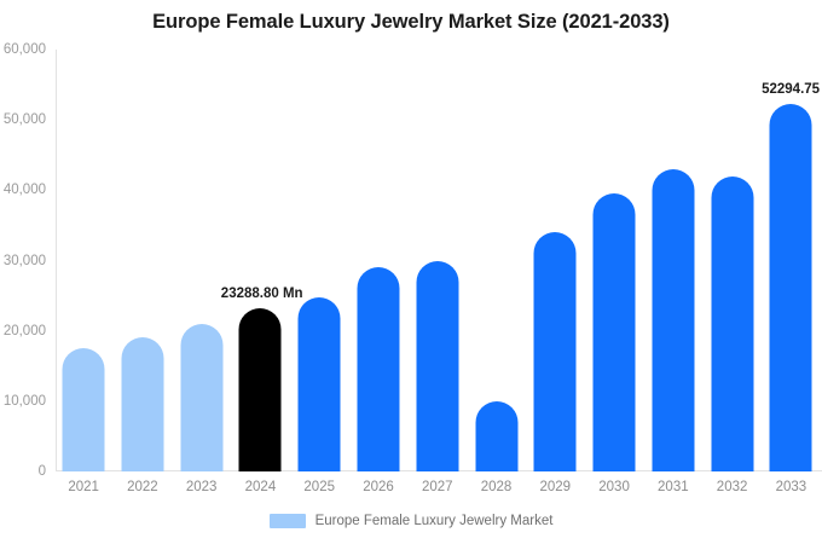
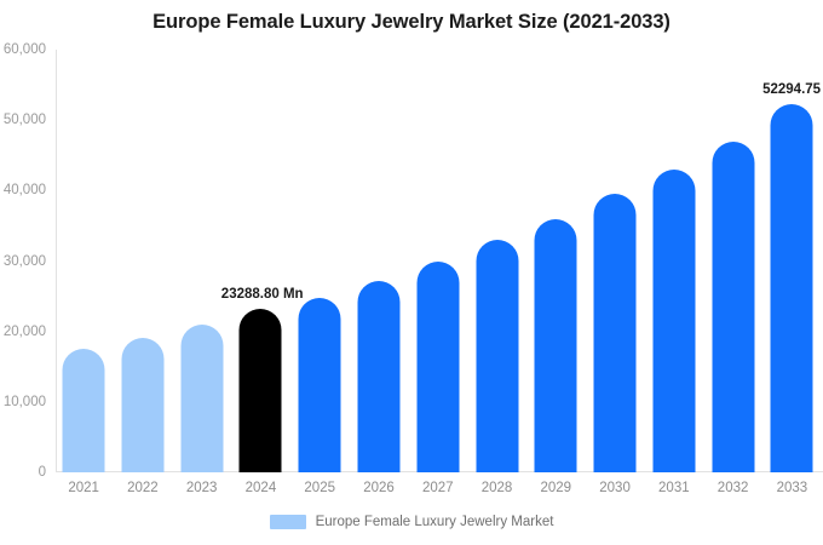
2026: 29000 -> 27000
2028: 10000 -> 33000
2029: 34000 -> 36000
2032: 42000 -> 47000
